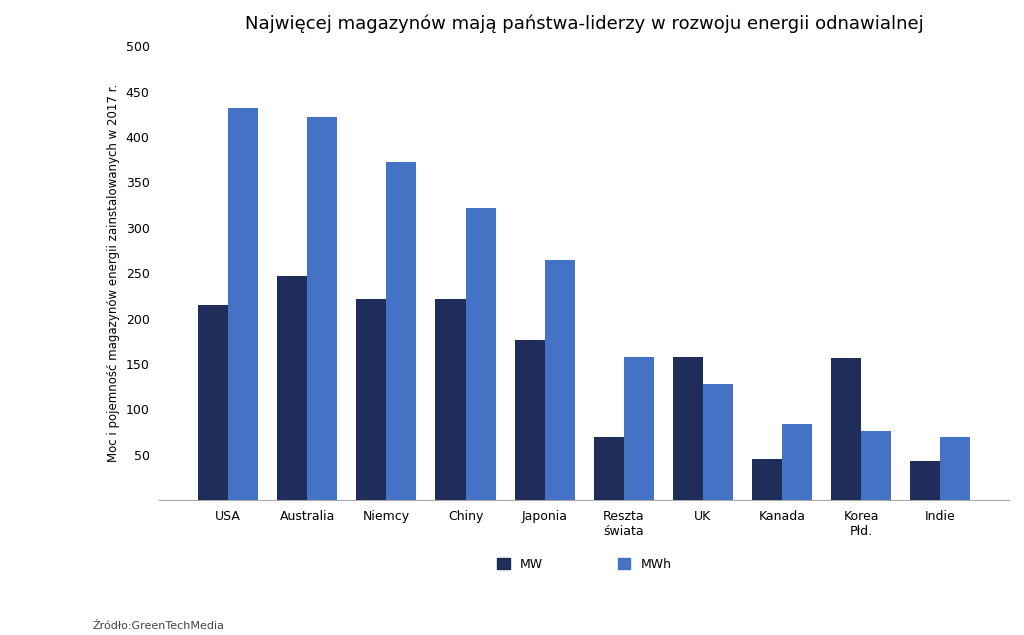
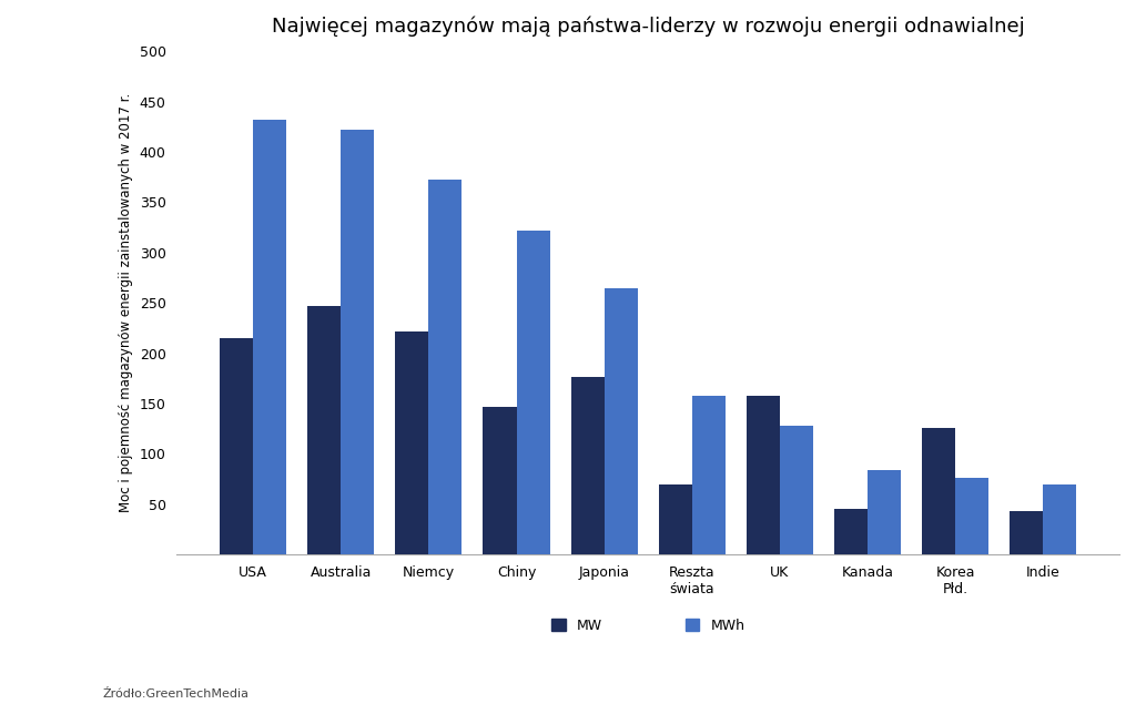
MW/Chiny: 222 -> 147
MW/Korea Płd.: 156 -> 126
